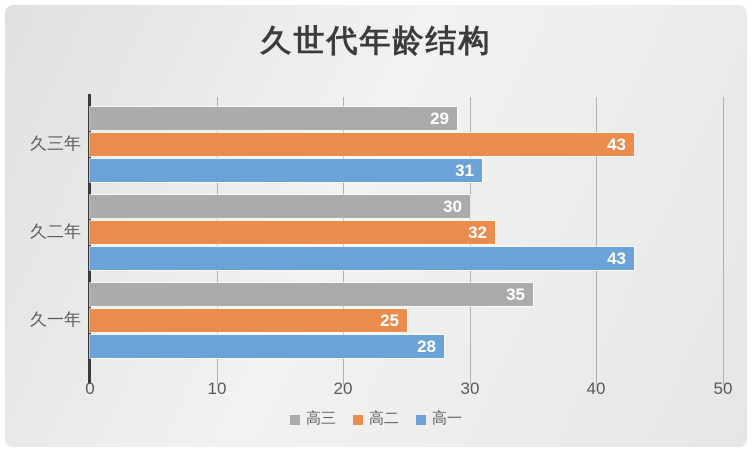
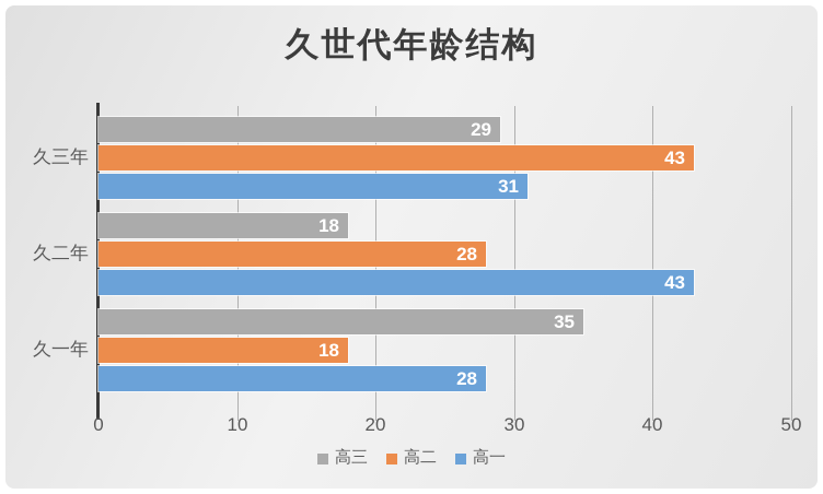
高三/久二年: 30 -> 18
高二/久二年: 32 -> 28
高二/久一年: 25 -> 18
